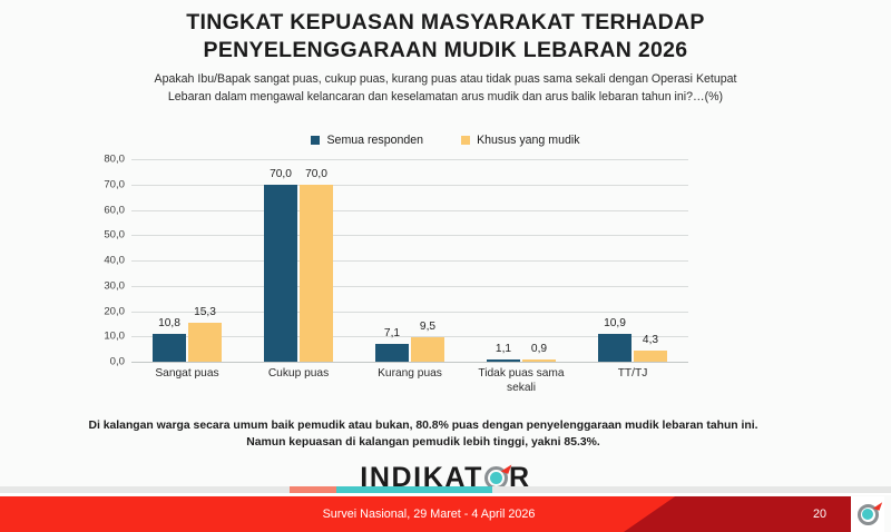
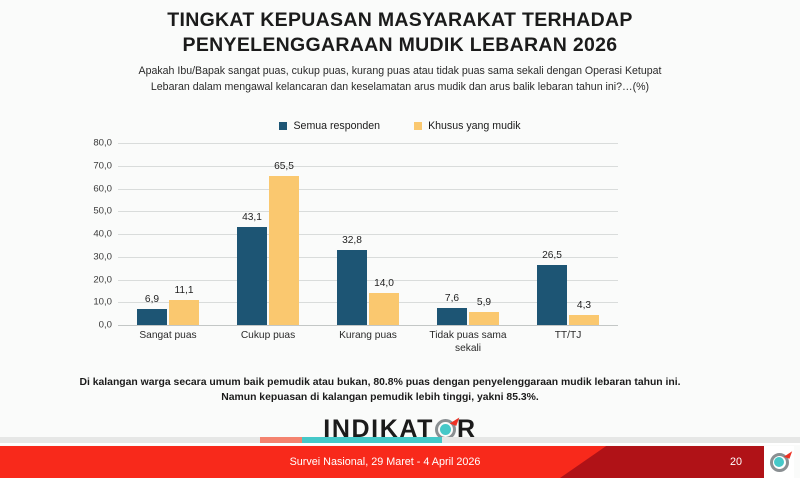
Semua responden/Sangat puas: 10,8 -> 6,9
Khusus yang mudik/Sangat puas: 15,3 -> 11,1
Semua responden/Cukup puas: 70,0 -> 43,1
Khusus yang mudik/Cukup puas: 70,0 -> 65,5
Semua responden/Kurang puas: 7,1 -> 32,8
Khusus yang mudik/Kurang puas: 9,5 -> 14,0
Semua responden/Tidak puas sama sekali: 1,1 -> 7,6
Khusus yang mudik/Tidak puas sama sekali: 0,9 -> 5,9
Semua responden/TT/TJ: 10,9 -> 26,5
